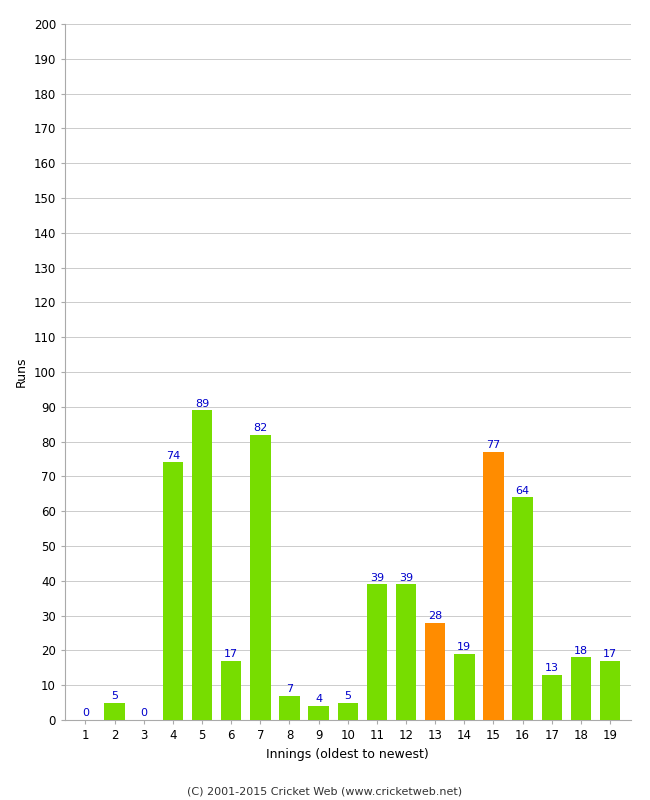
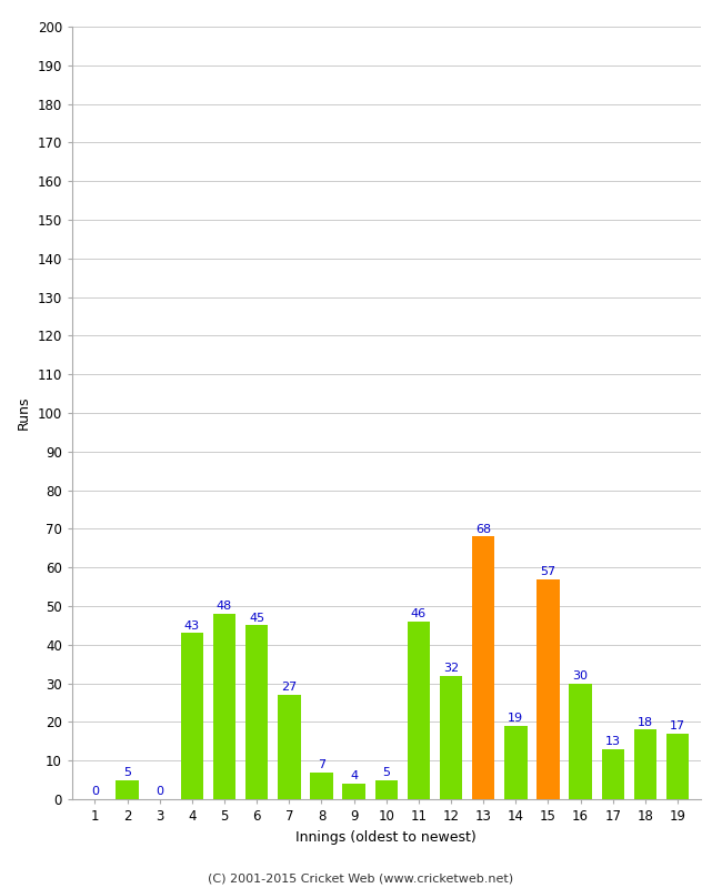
4: 74 -> 43
5: 89 -> 48
6: 17 -> 45
7: 82 -> 27
11: 39 -> 46
12: 39 -> 32
13: 28 -> 68
15: 77 -> 57
16: 64 -> 30
